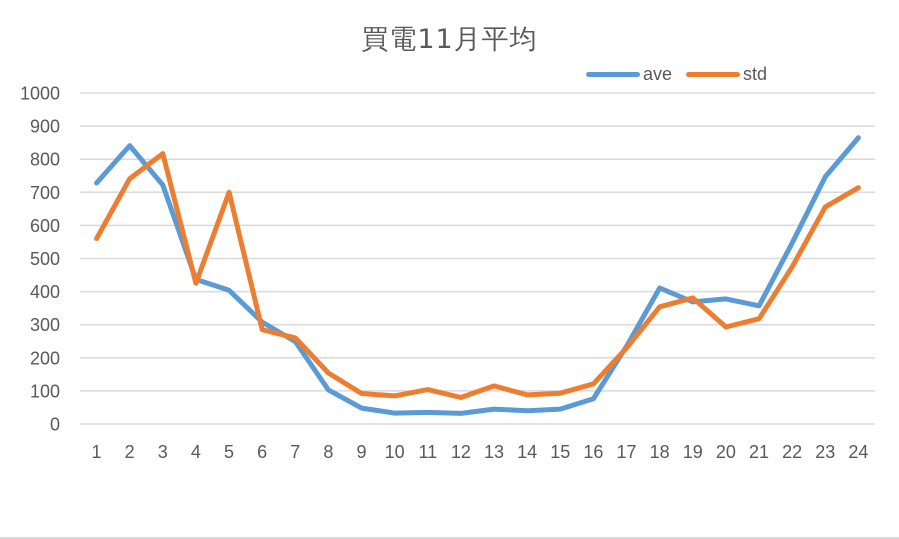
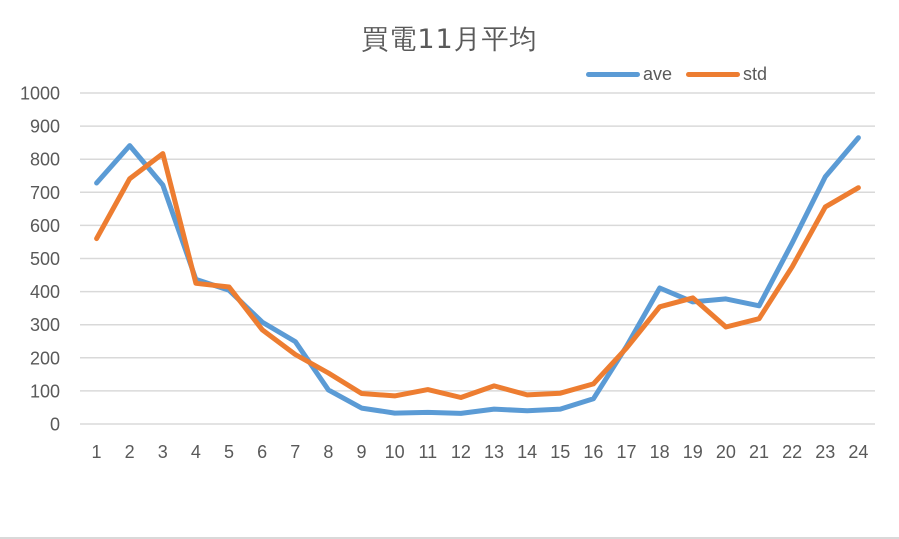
std/5: 700 -> 410
std/7: 260 -> 210
